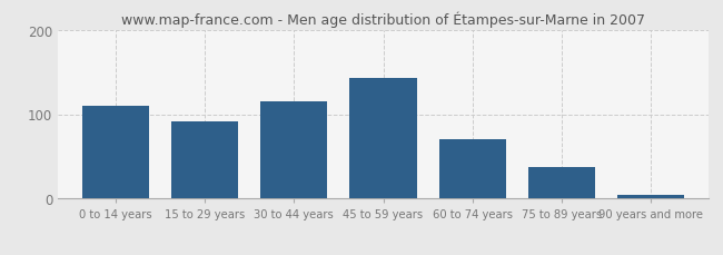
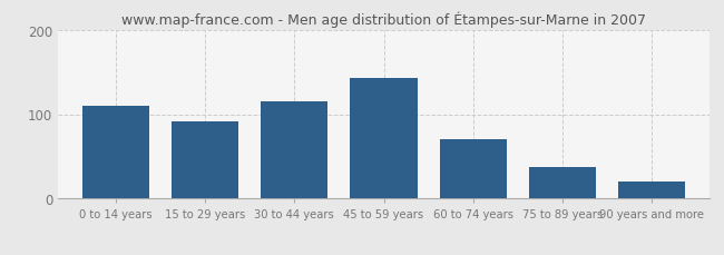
90 years and more: 5 -> 20
